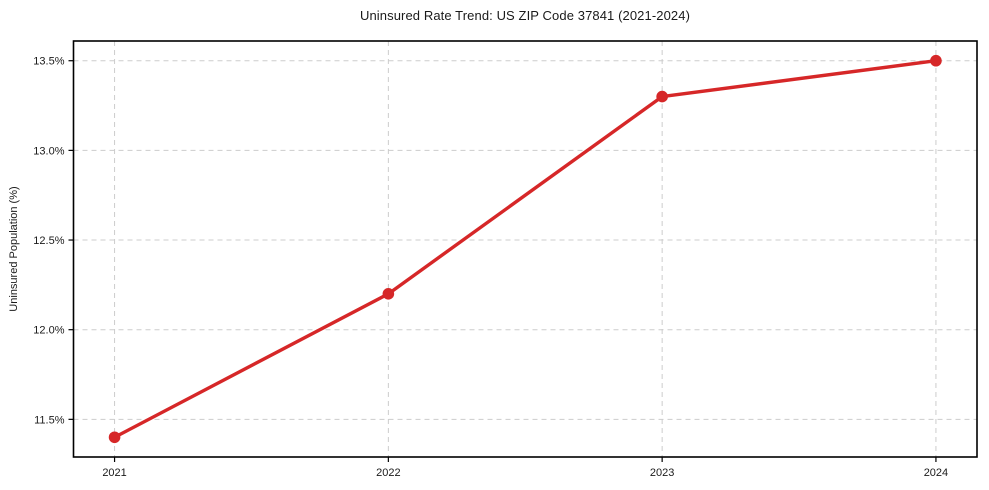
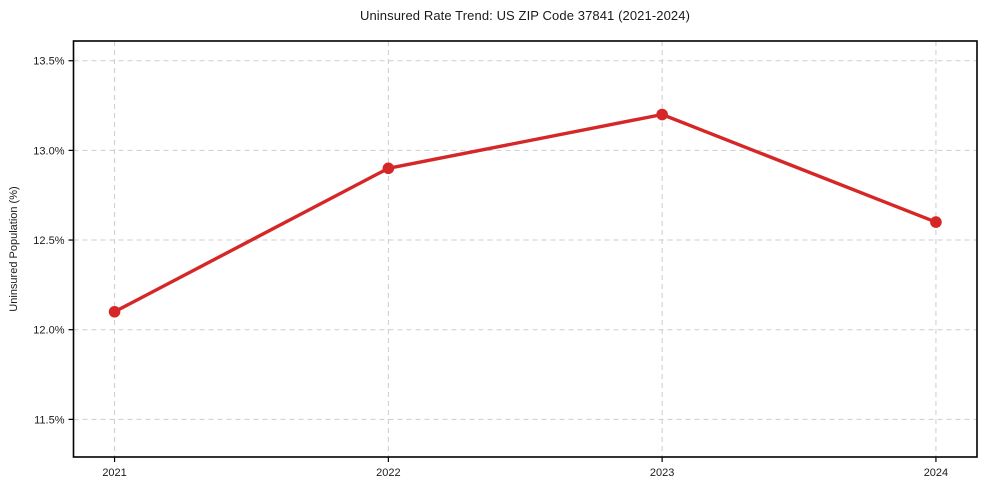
2021: 11.4% -> 12.1%
2022: 12.2% -> 12.9%
2023: 13.3% -> 13.2%
2024: 13.5% -> 12.6%
